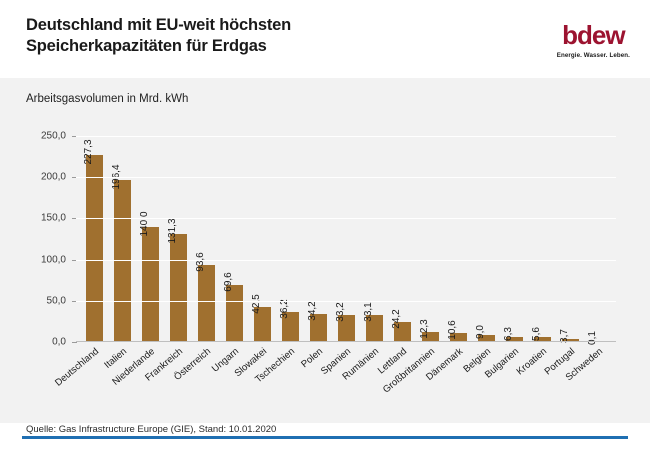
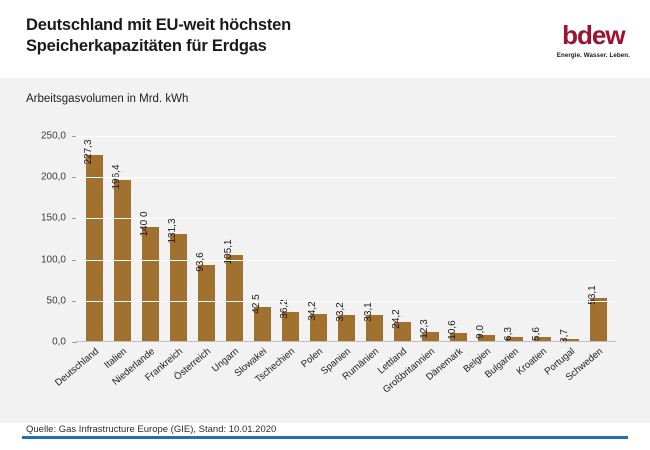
Ungarn: 69,6 -> 105,1
Schweden: 0,1 -> 53,1
